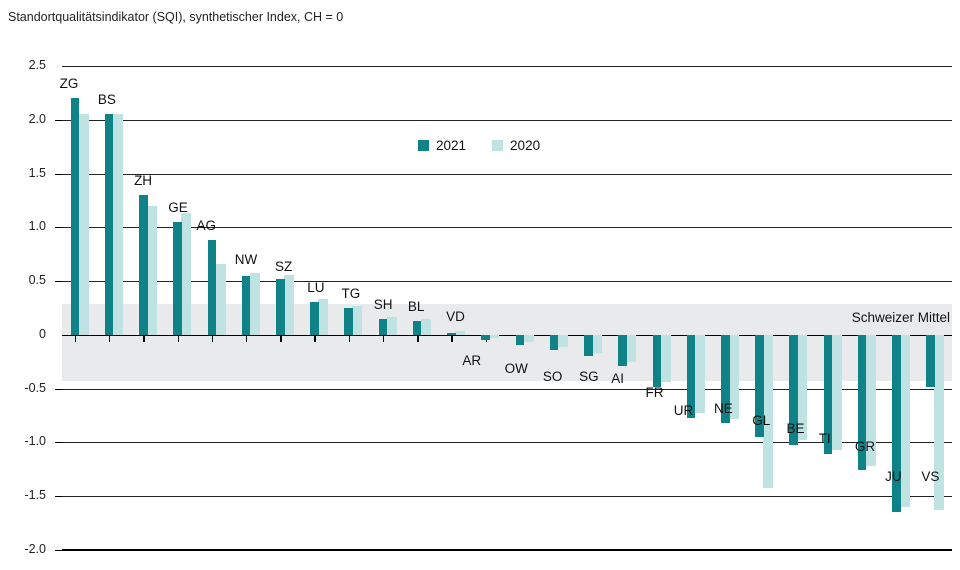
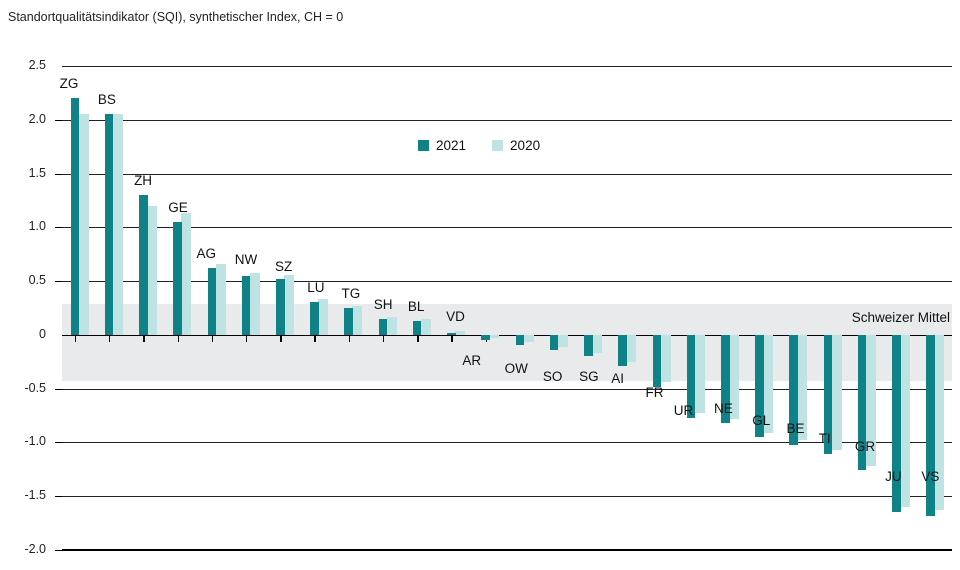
2021/AG: 0.88 -> 0.62
2020/GL: -1.42 -> -0.91
2021/VS: -0.48 -> -1.68
